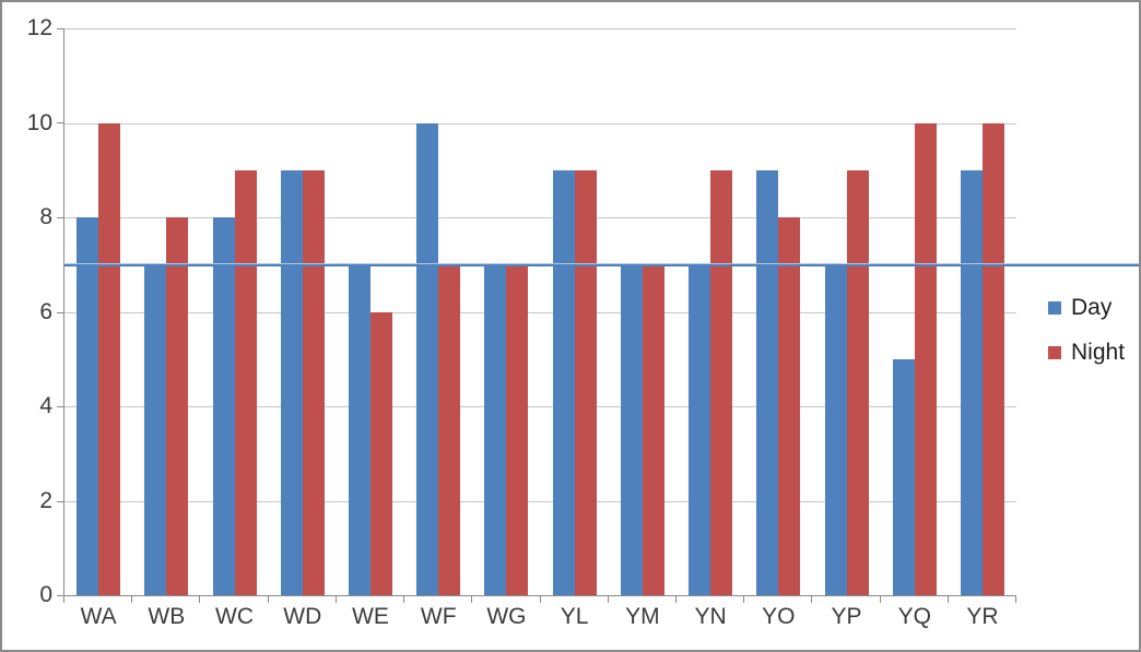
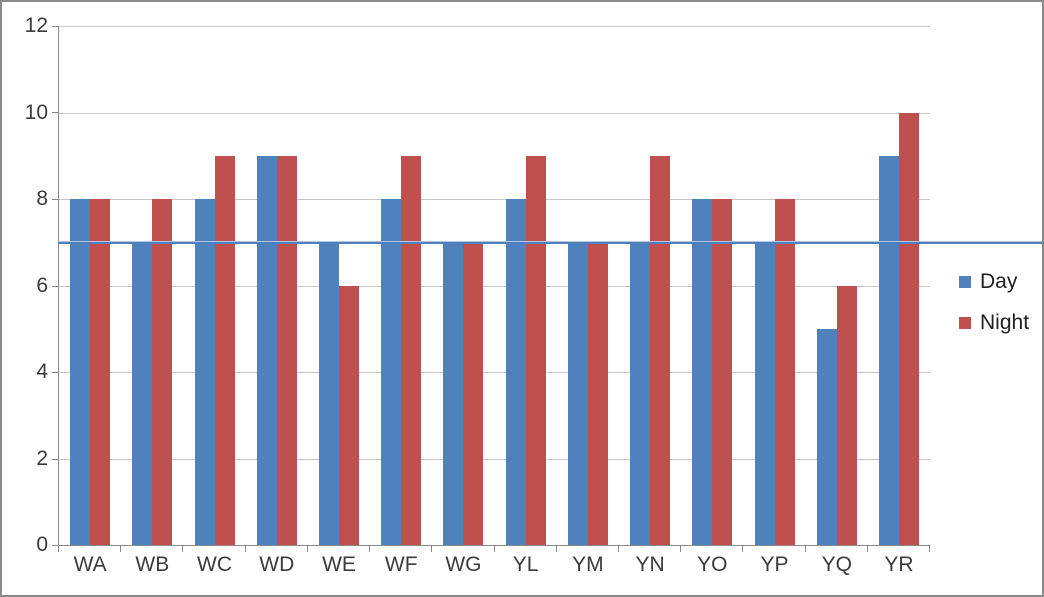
Night/WA: 10 -> 8
Day/WF: 10 -> 8
Night/WF: 7 -> 9
Day/YL: 9 -> 8
Day/YO: 9 -> 8
Night/YP: 9 -> 8
Night/YQ: 10 -> 6
